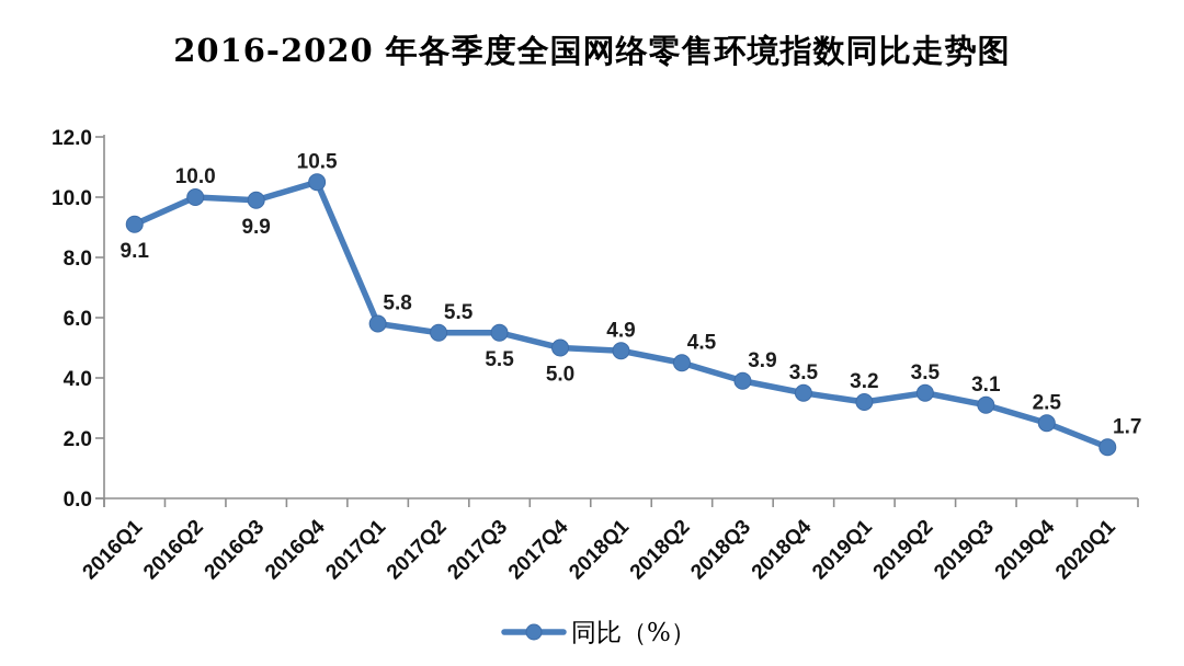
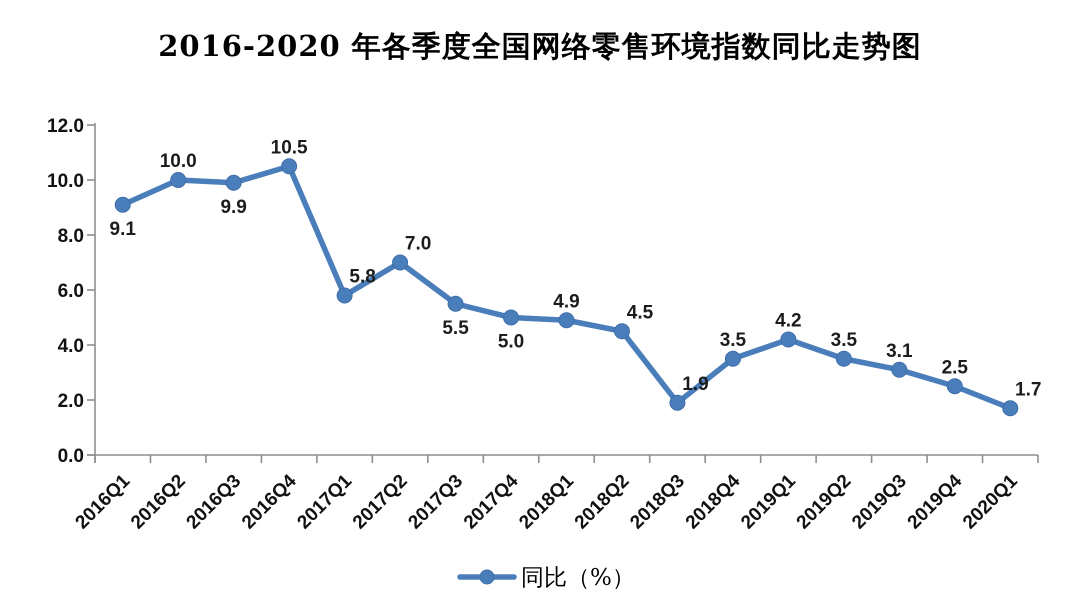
2017Q2: 5.5 -> 7.0
2018Q3: 3.9 -> 1.9
2019Q1: 3.2 -> 4.2
